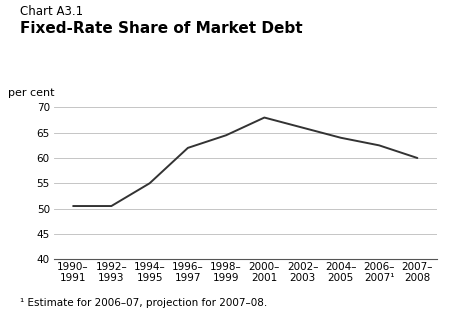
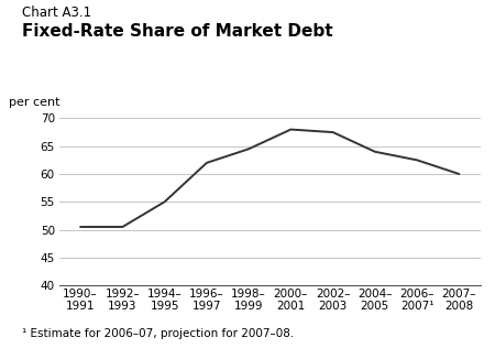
2002– 2003: 66.0 -> 67.5
